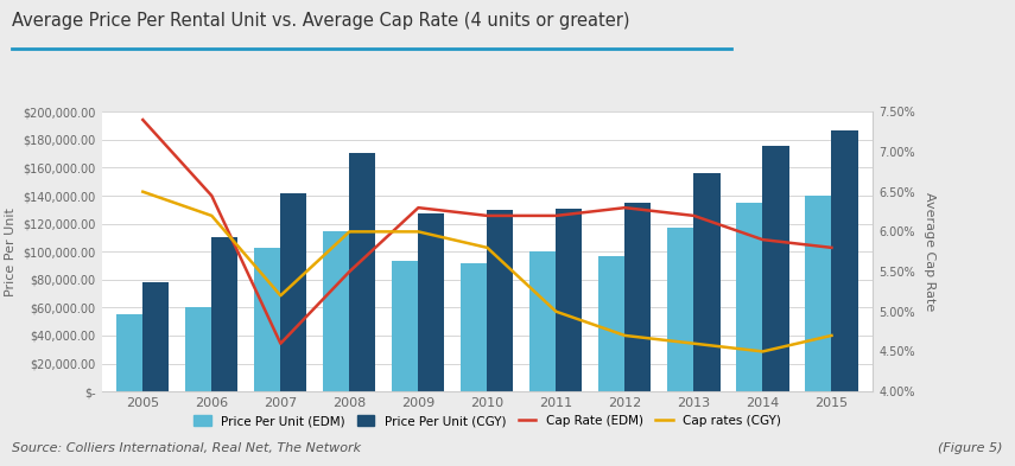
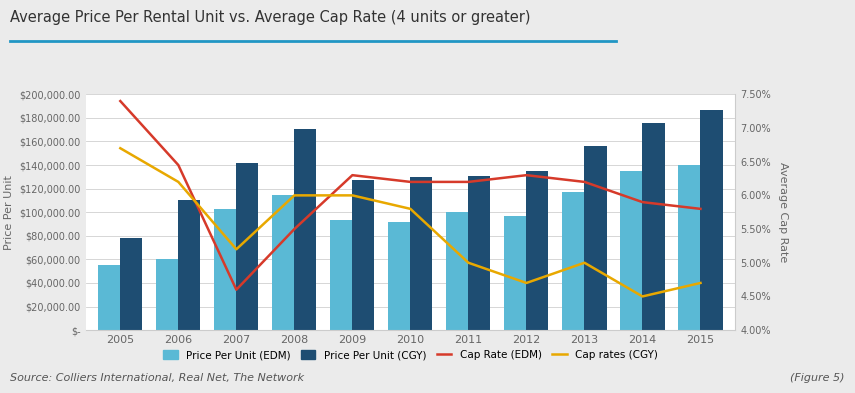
Cap rates (CGY)/2005: 6.5% -> 6.7%
Cap rates (CGY)/2013: 4.6% -> 5.0%
